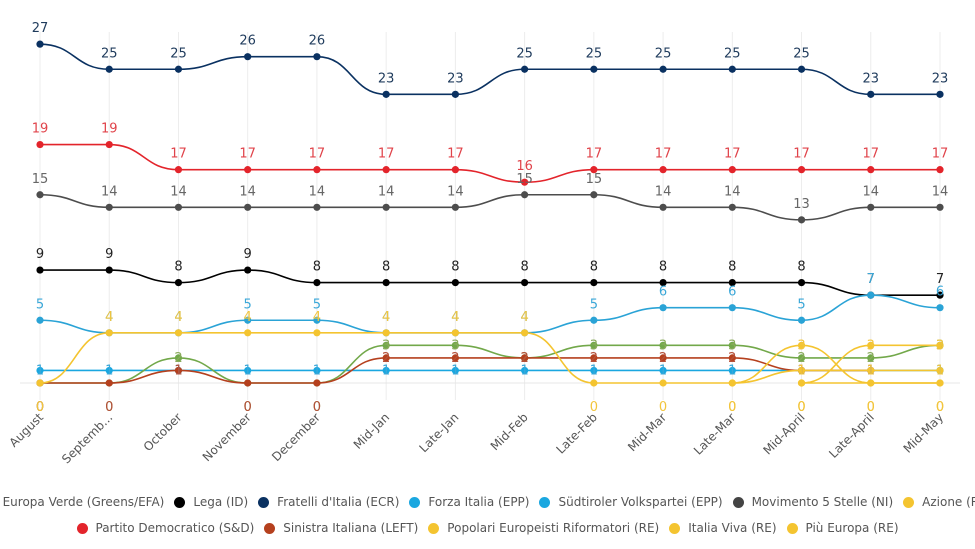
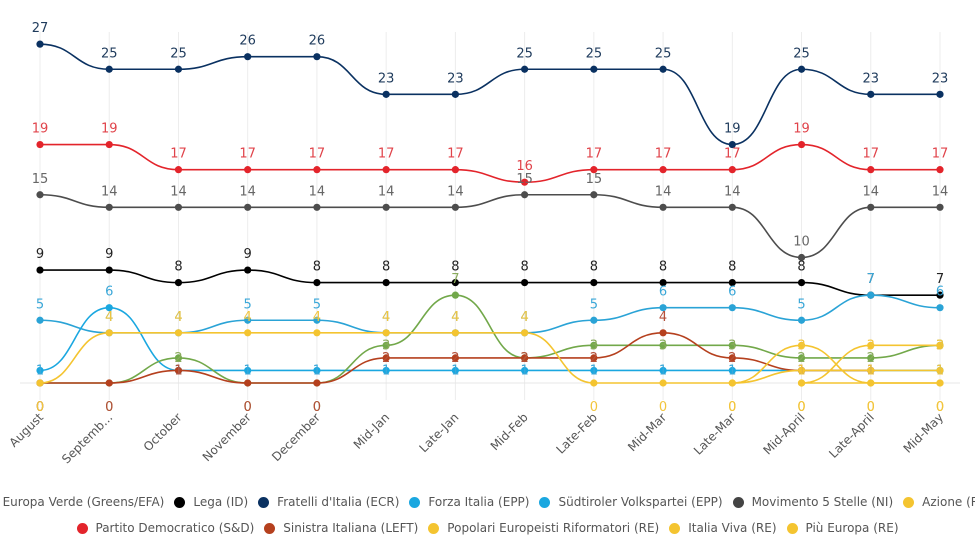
Südtiroler Volkspartei (EPP)/Septemb...: 1 -> 6
Europa Verde (Greens/EFA)/Late-Jan: 3 -> 7
Sinistra Italiana (LEFT)/Mid-Mar: 2 -> 4
Fratelli d'Italia (ECR)/Late-Mar: 25 -> 19
Partito Democratico (S&D)/Mid-April: 17 -> 19
Movimento 5 Stelle (NI)/Mid-April: 13 -> 10
